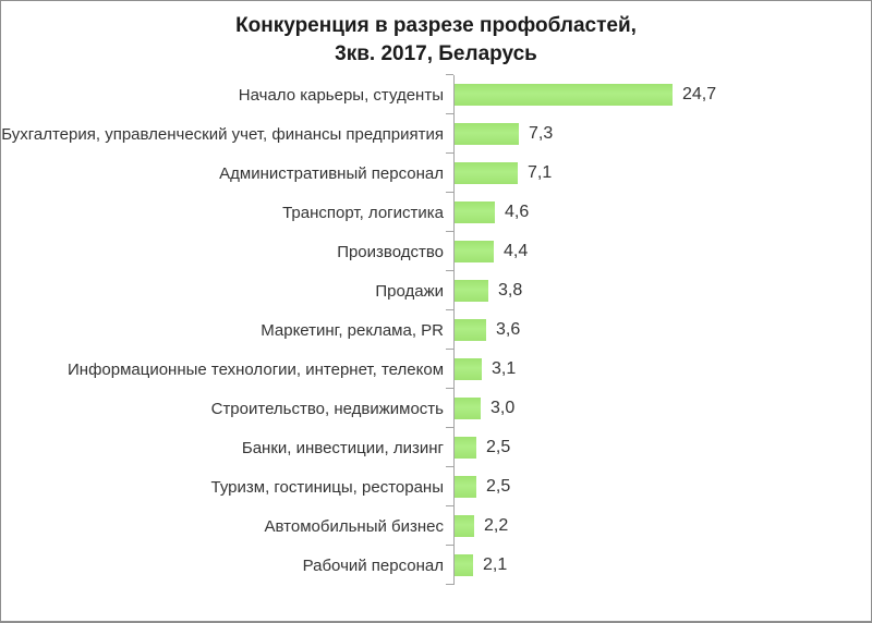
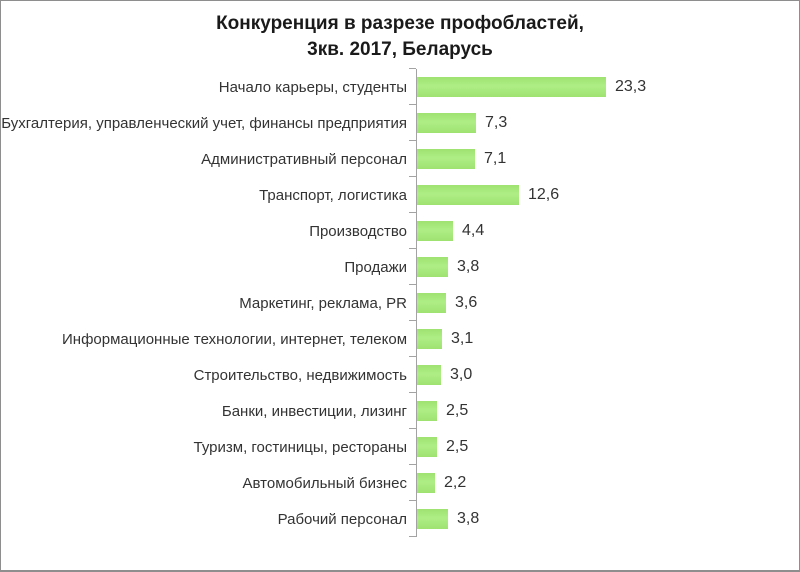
Начало карьеры, студенты: 24,7 -> 23,3
Транспорт, логистика: 4,6 -> 12,6
Рабочий персонал: 2,1 -> 3,8
